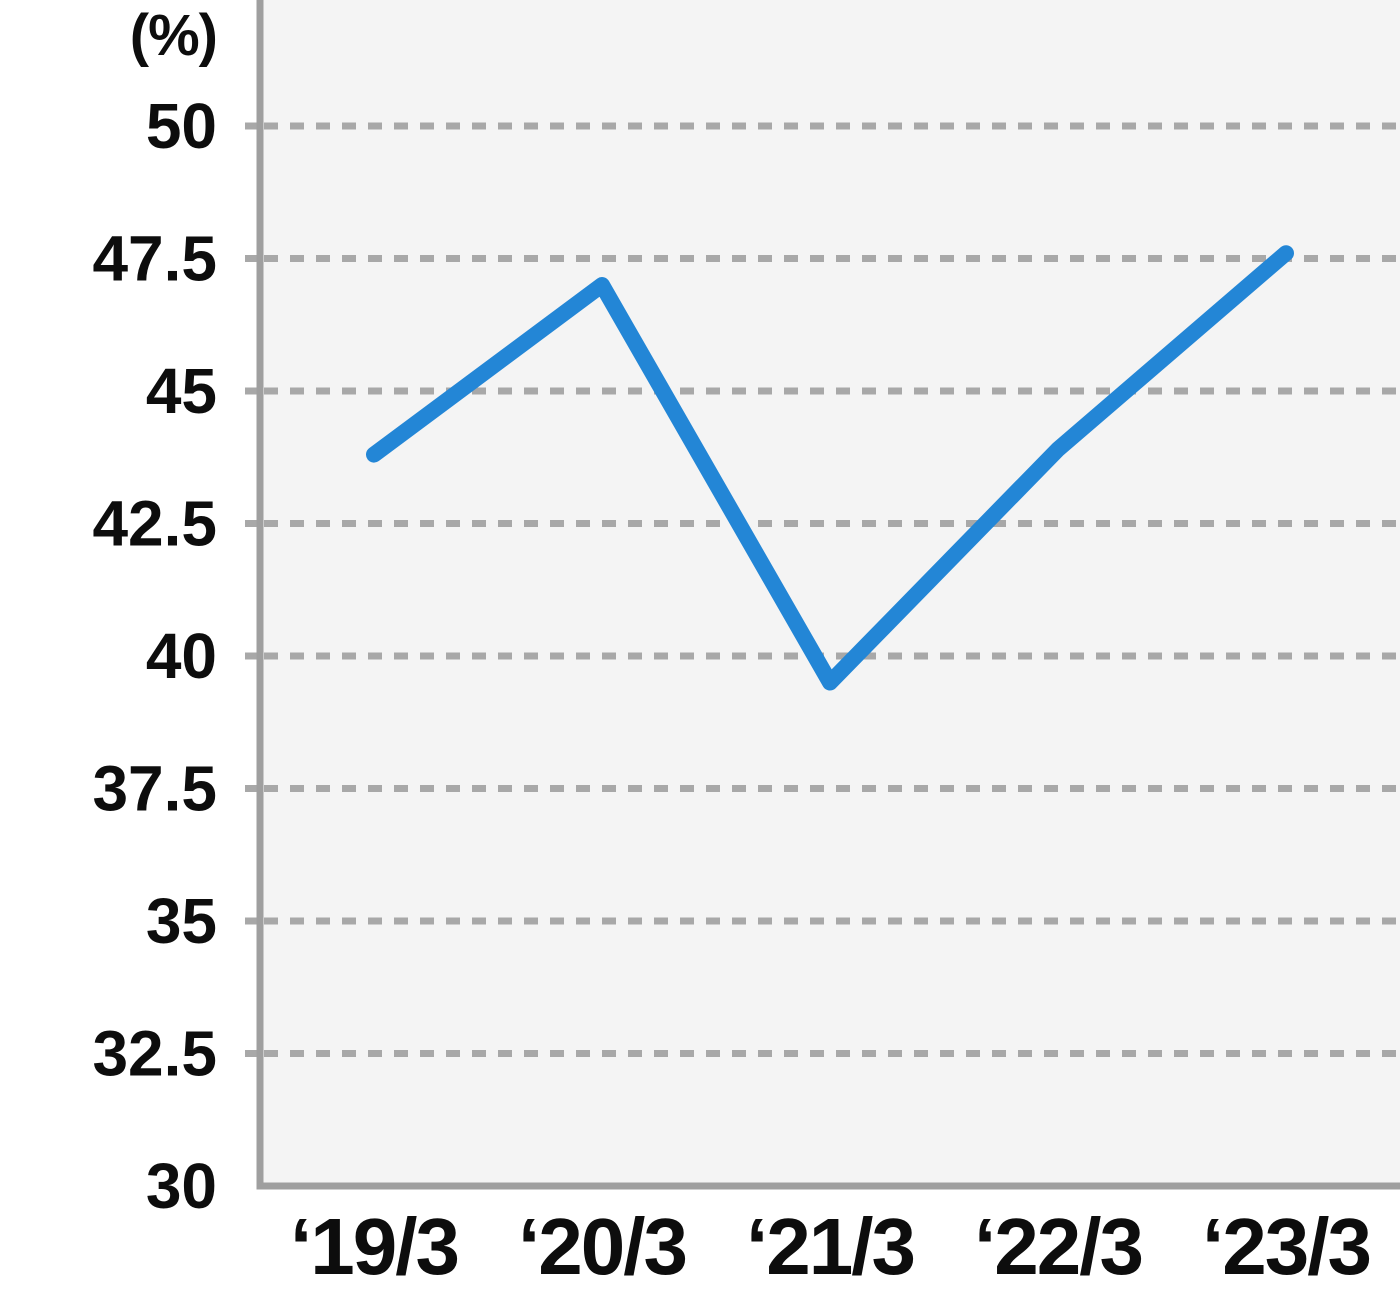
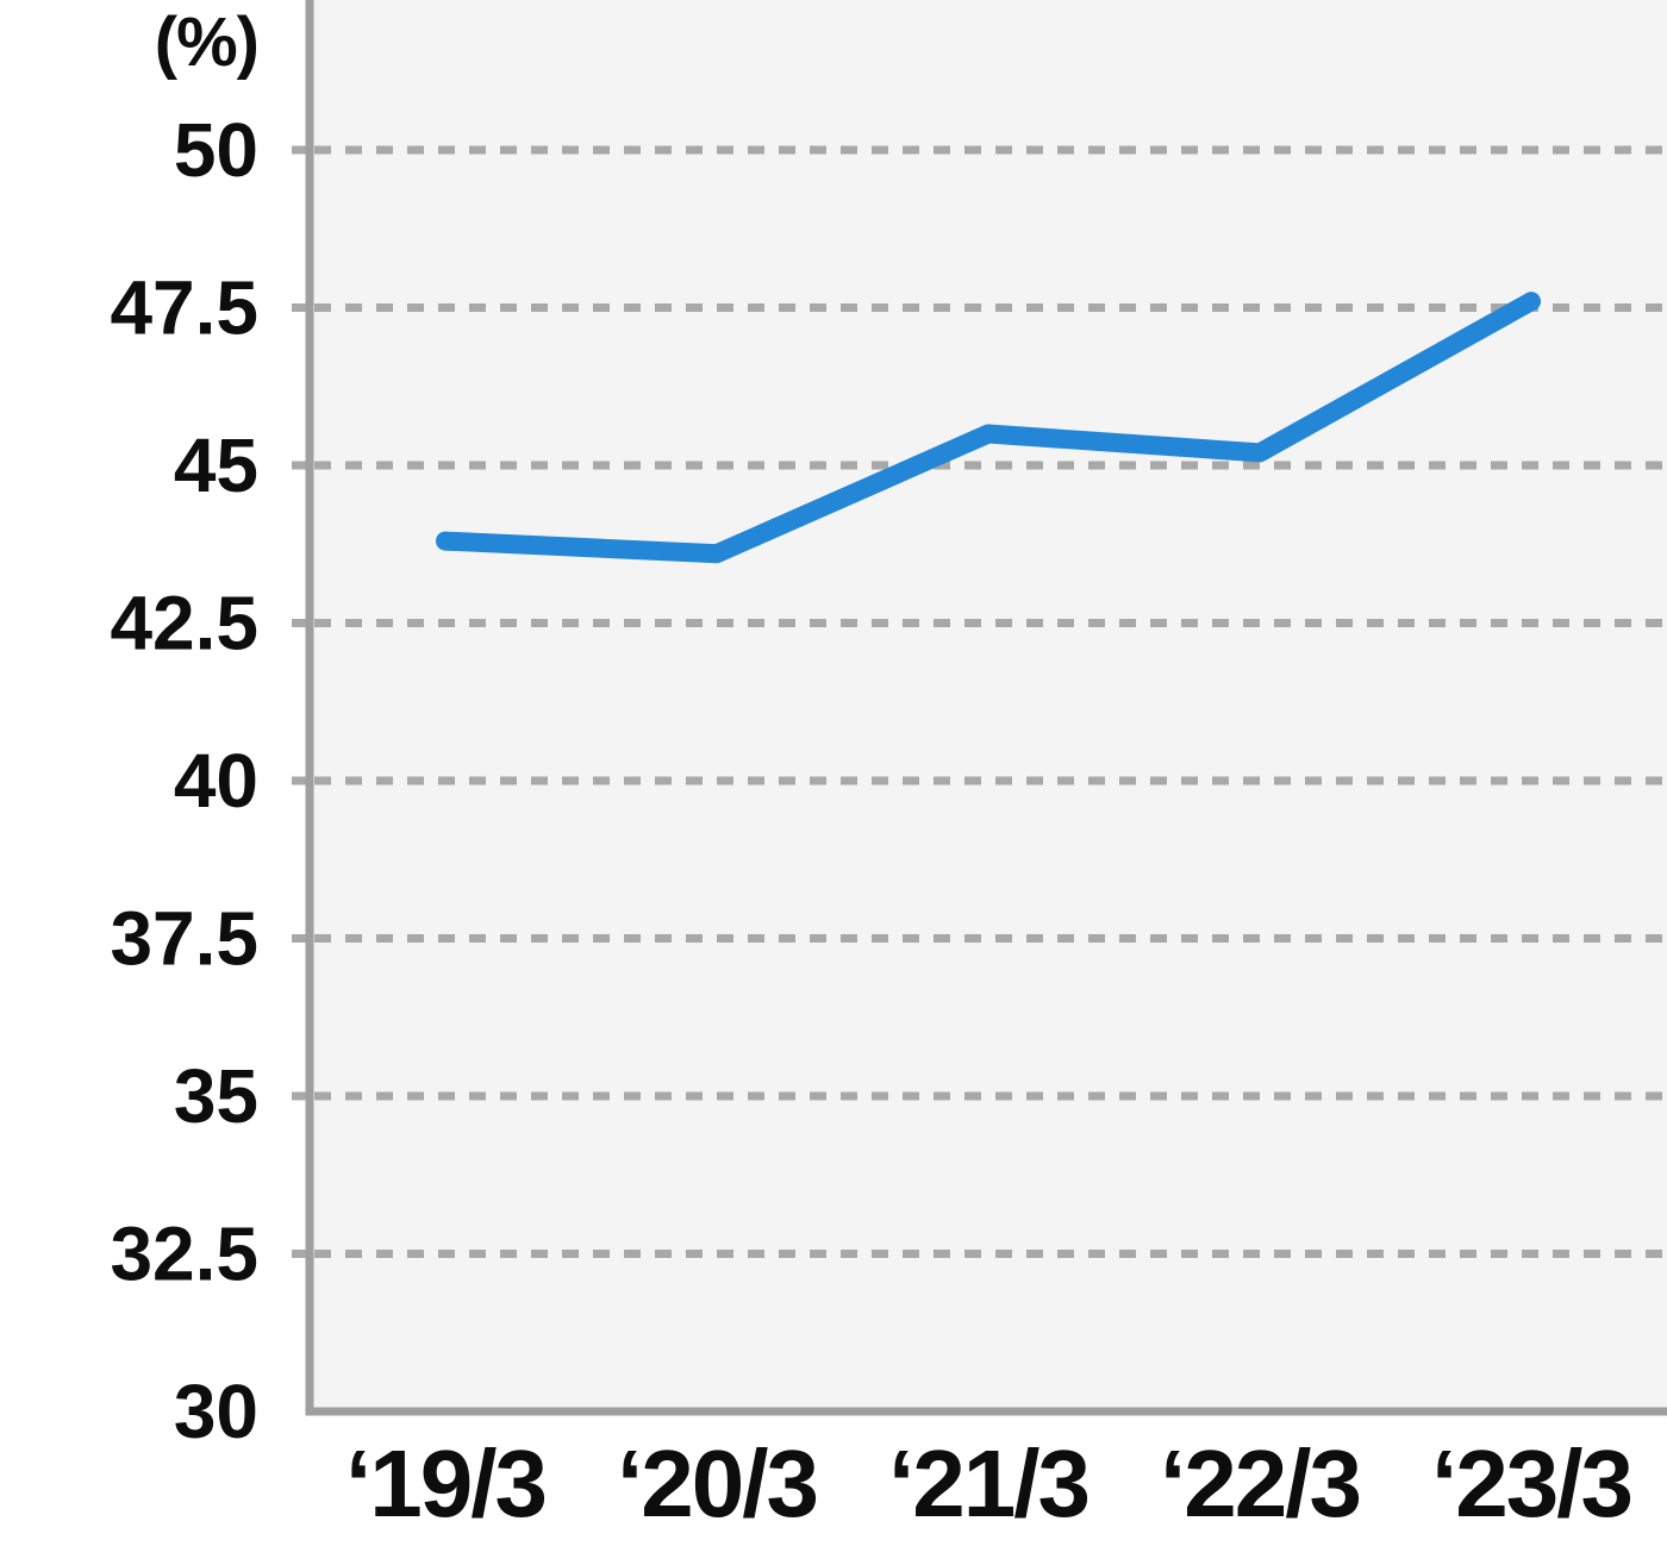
‘20/3: 47.0 -> 43.6
‘21/3: 39.5 -> 45.5
‘22/3: 43.9 -> 45.2
